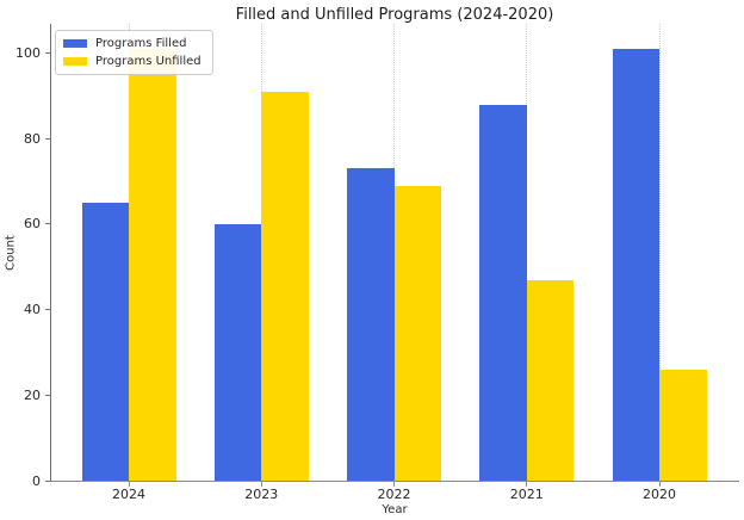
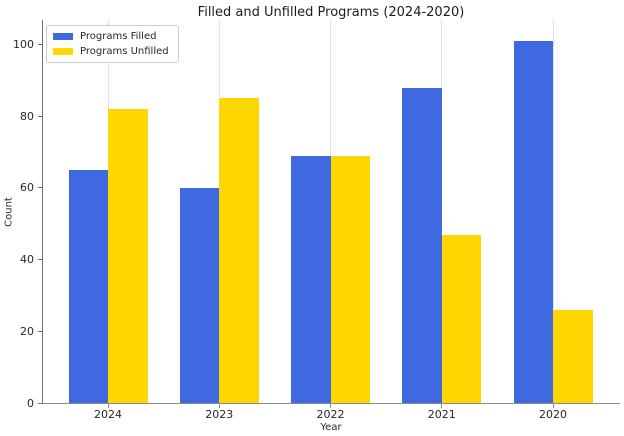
Programs Unfilled/2024: 101 -> 82
Programs Unfilled/2023: 91 -> 85
Programs Filled/2022: 73 -> 69
